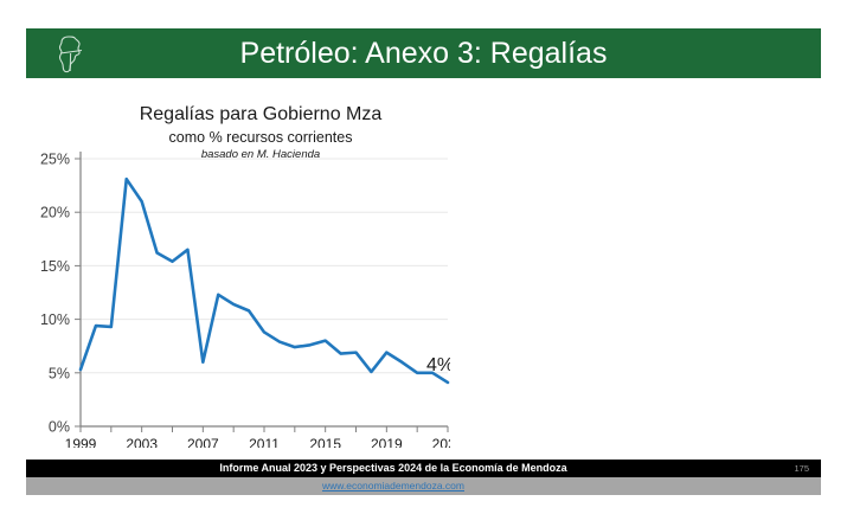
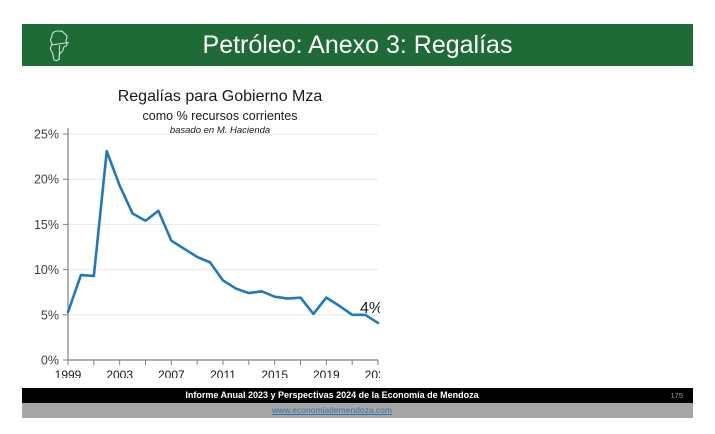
2003: 21% -> 19%
2007: 6% -> 13%
2015: 8% -> 7%
